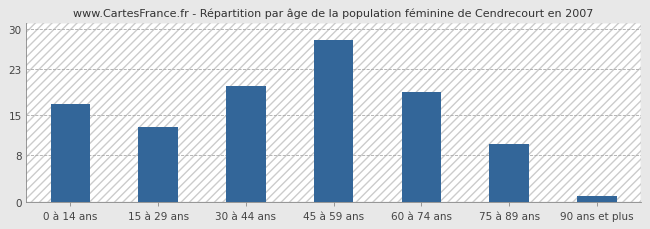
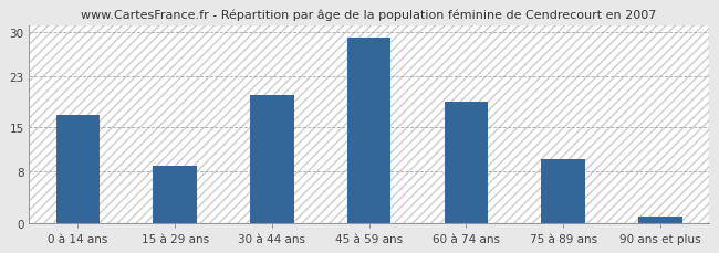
15 à 29 ans: 13 -> 9
45 à 59 ans: 28 -> 29
